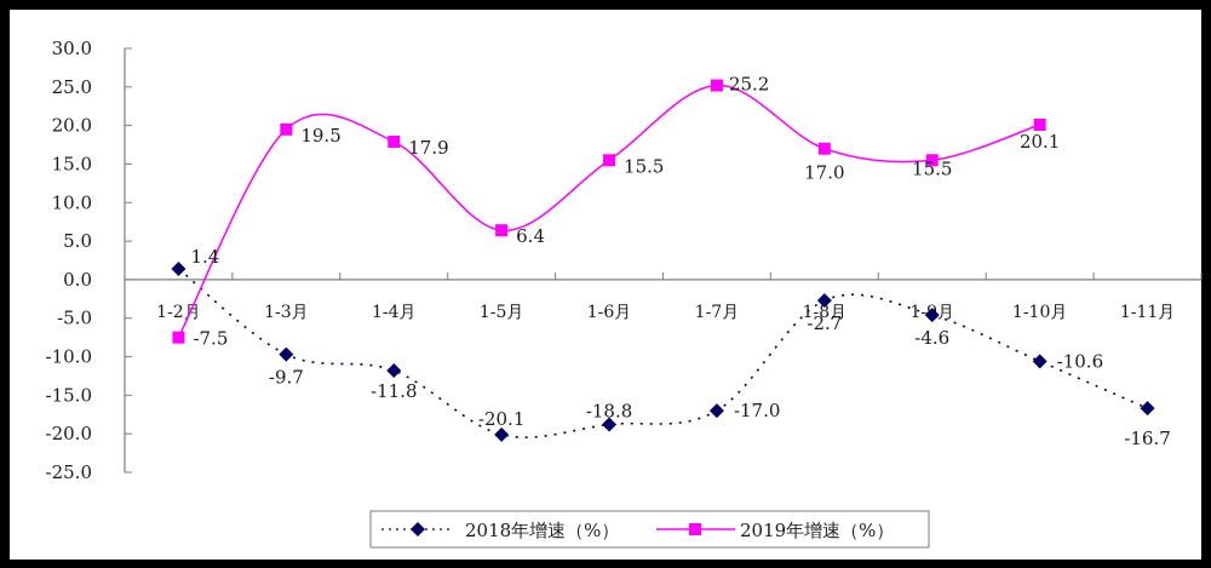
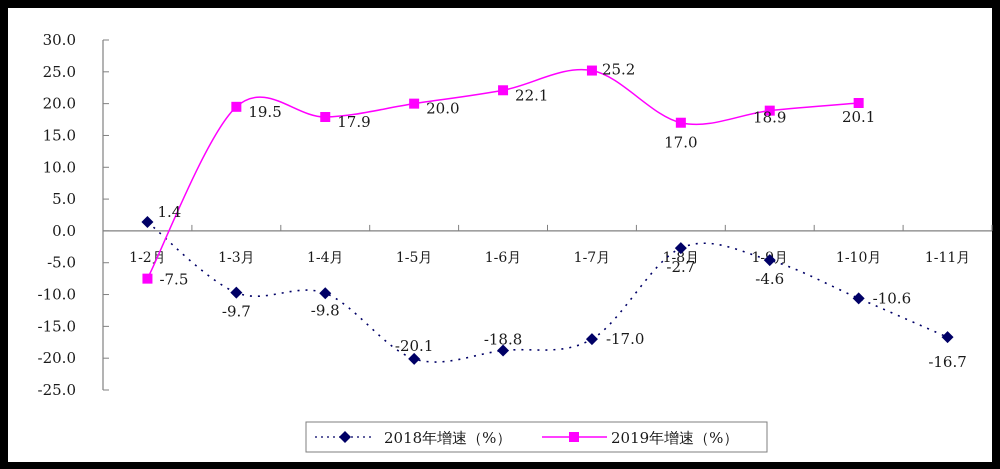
2018年增速（%）/1-4月: -11.8 -> -9.8
2019年增速（%）/1-5月: 6.4 -> 20.0
2019年增速（%）/1-6月: 15.5 -> 22.1
2019年增速（%）/1-9月: 15.5 -> 18.9
